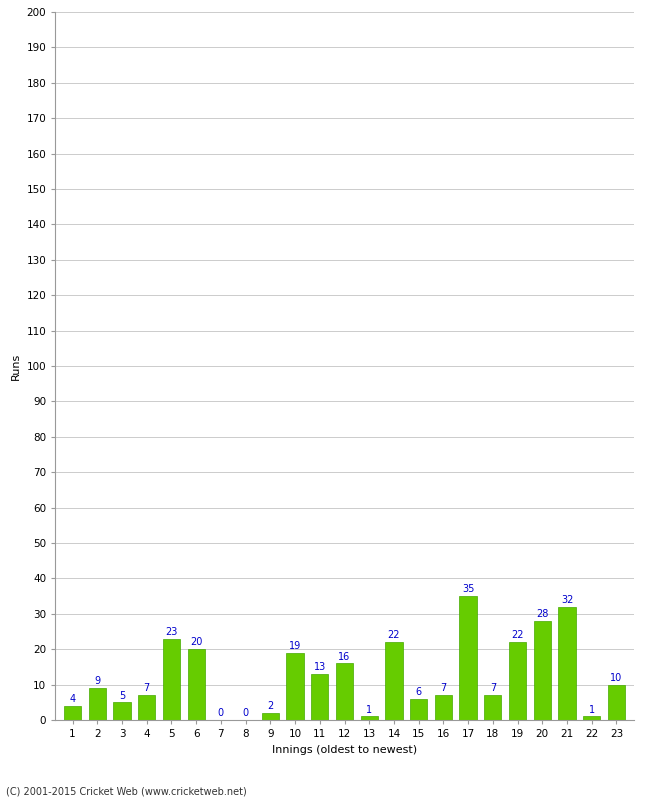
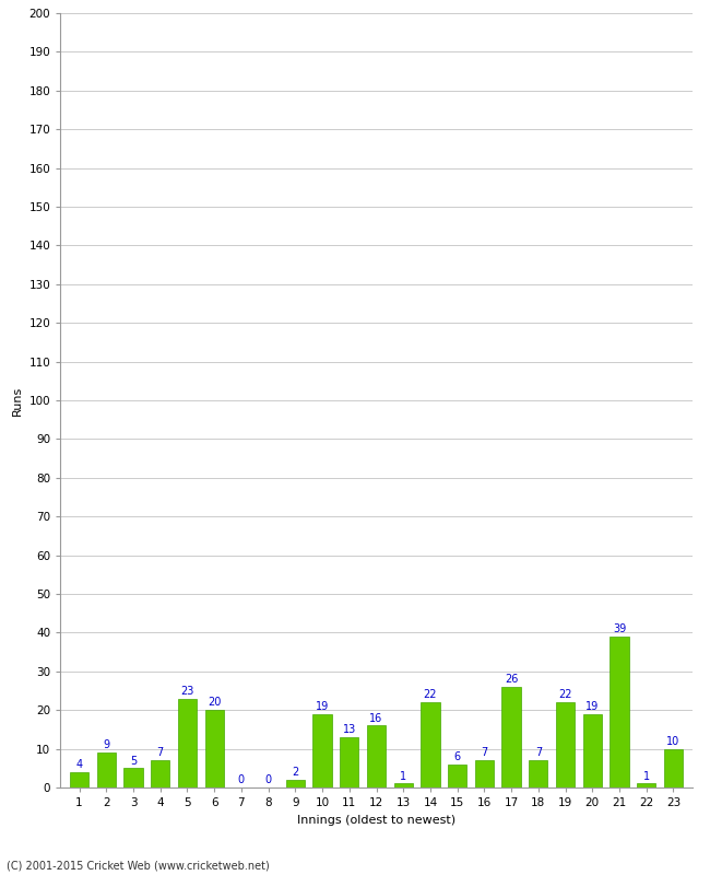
17: 35 -> 26
20: 28 -> 19
21: 32 -> 39
